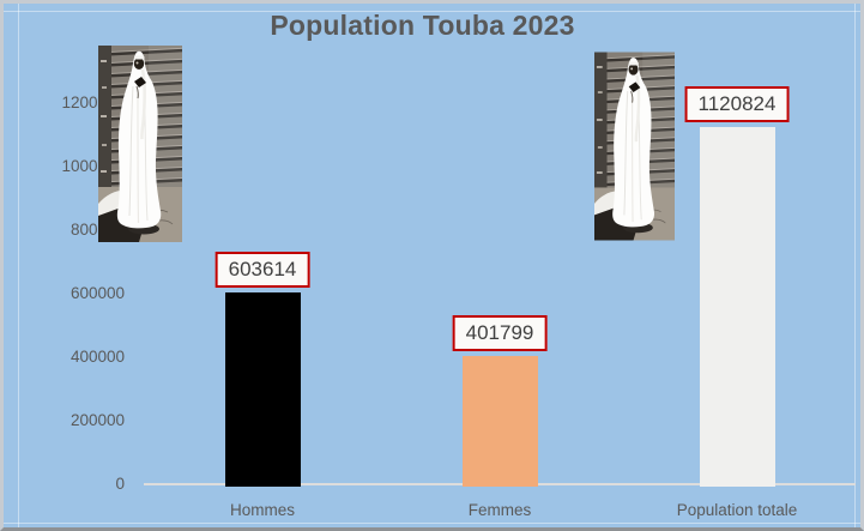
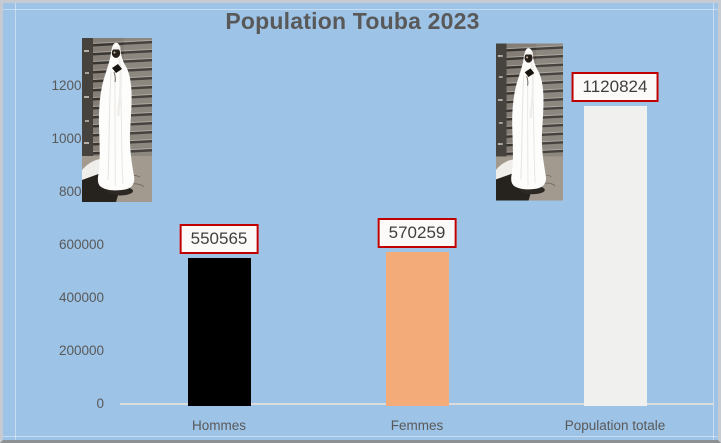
Hommes: 603614 -> 550565
Femmes: 401799 -> 570259
